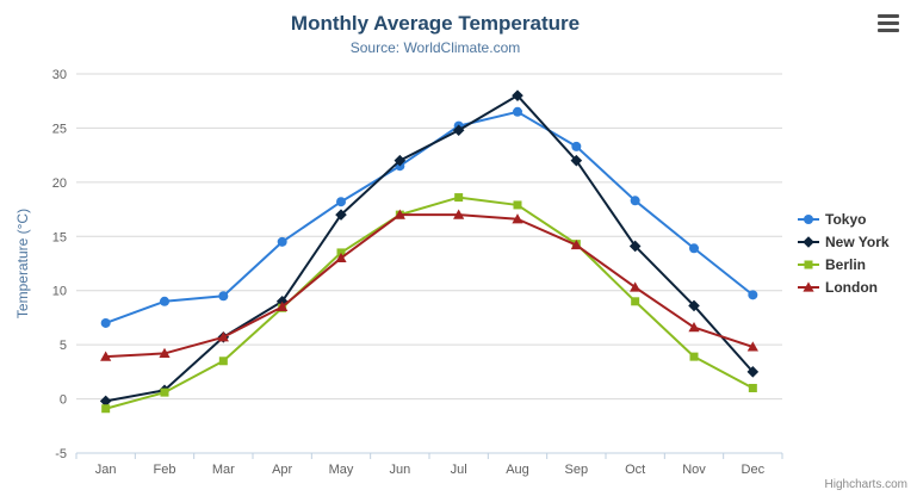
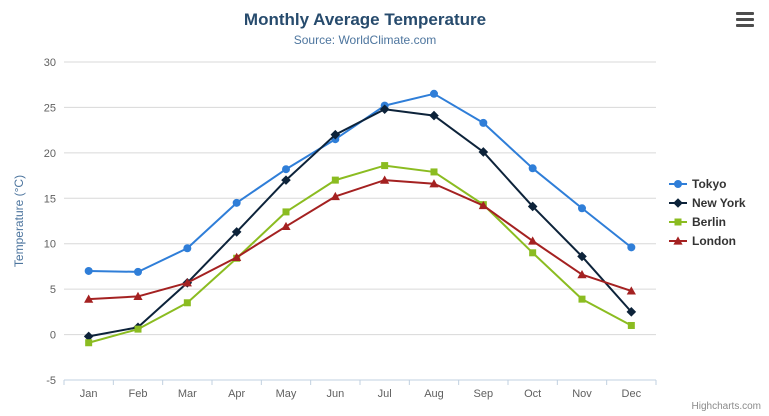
Tokyo/Feb: 9 -> 7
New York/Apr: 9 -> 11
London/May: 13 -> 12
London/Jun: 17 -> 15
New York/Aug: 28 -> 24
New York/Sep: 22 -> 20
